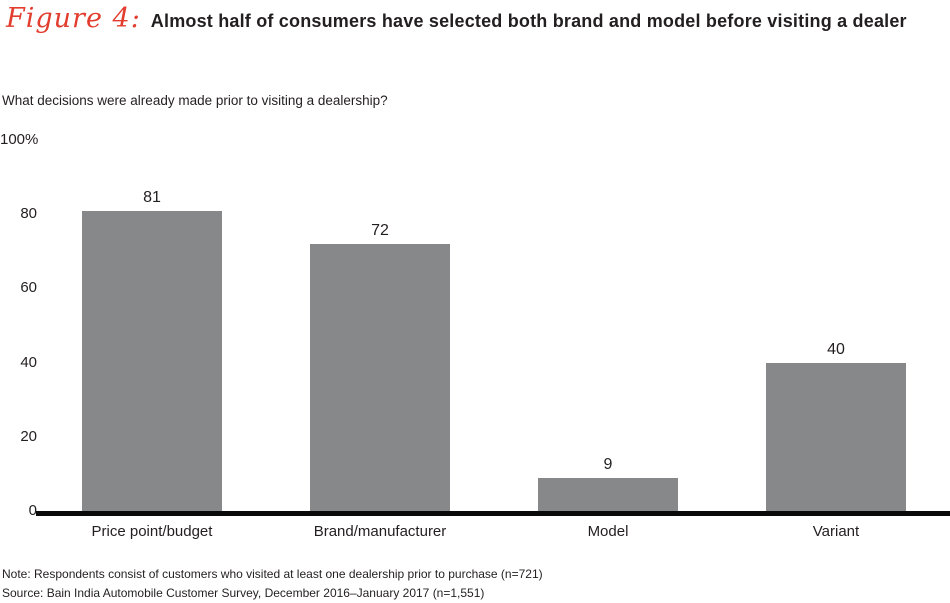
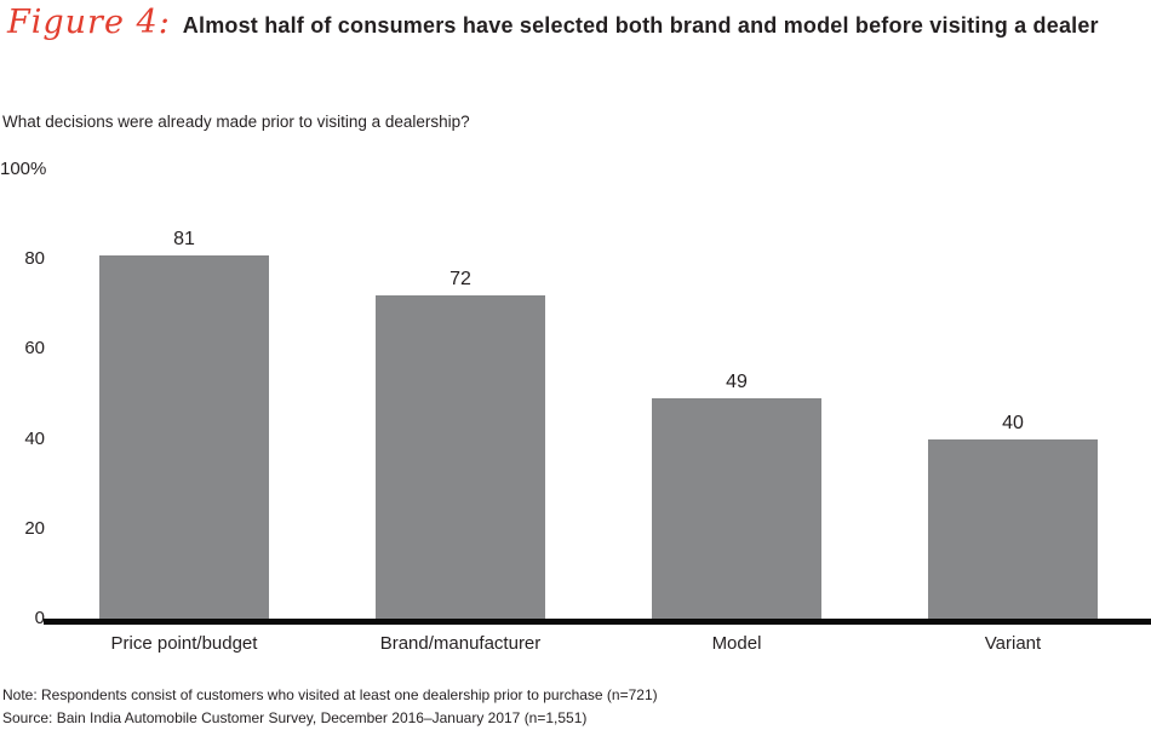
Model: 9 -> 49
